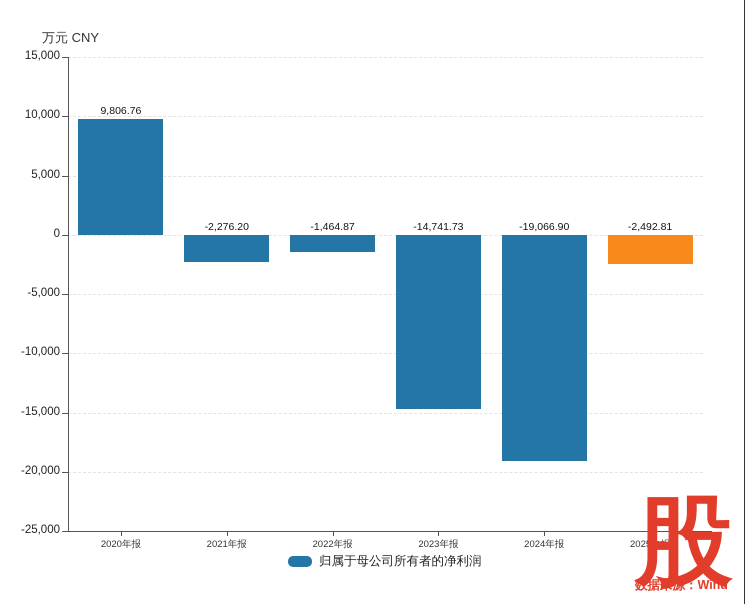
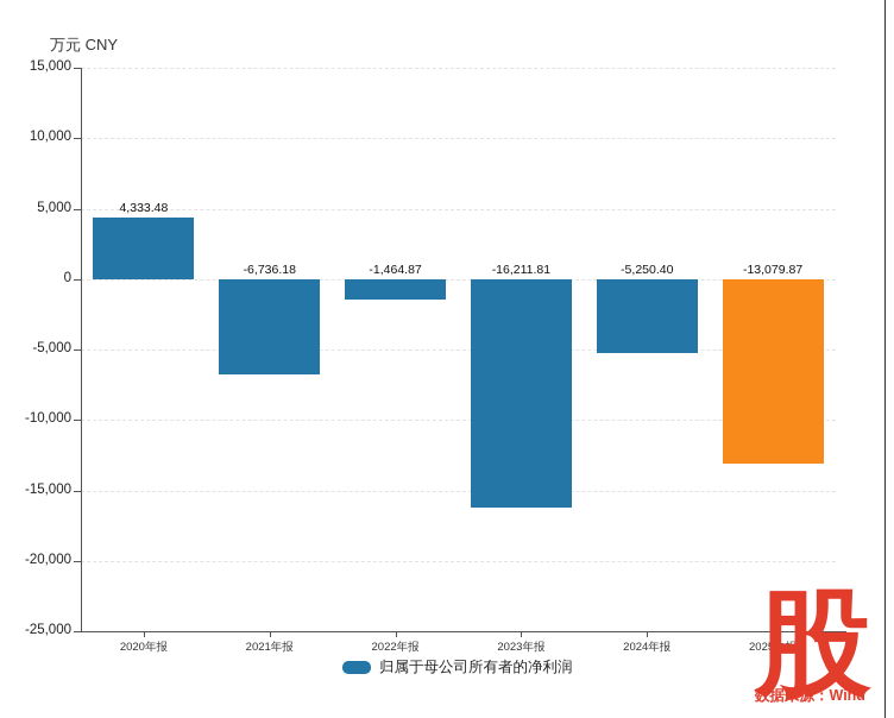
2020年报: 9,806.76 -> 4,333.48
2021年报: -2,276.20 -> -6,736.18
2023年报: -14,741.73 -> -16,211.81
2024年报: -19,066.90 -> -5,250.40
2025中报: -2,492.81 -> -13,079.87
